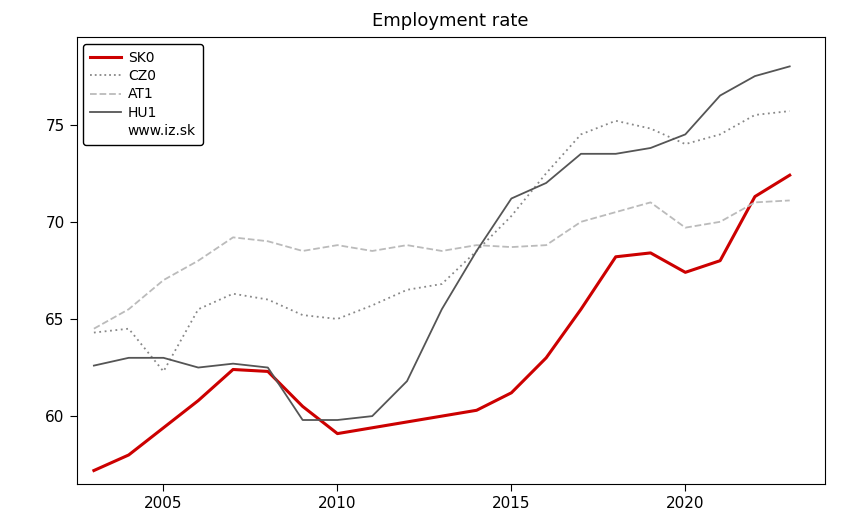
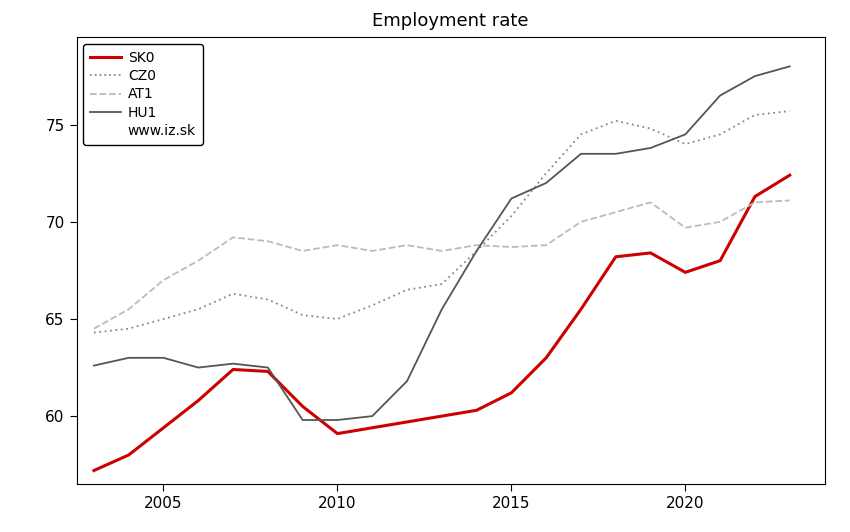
CZ0/2005: 62.3 -> 65.0
